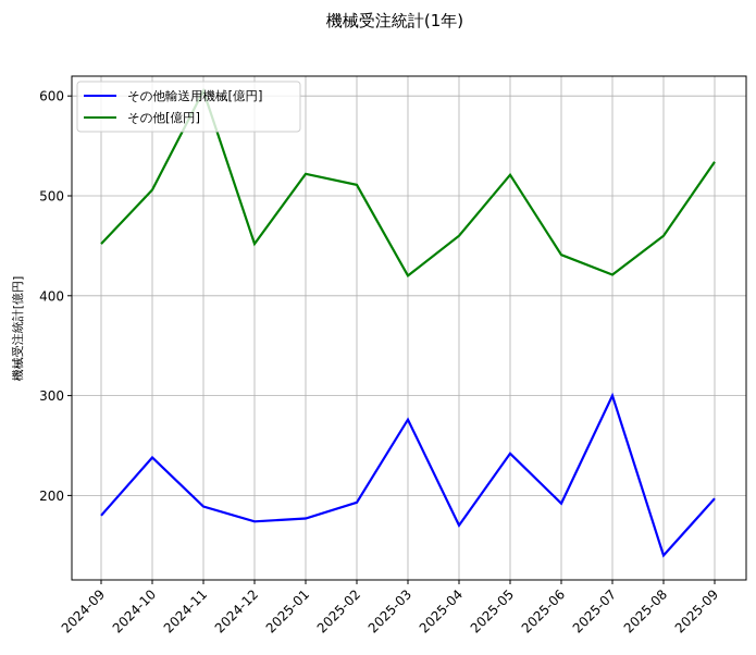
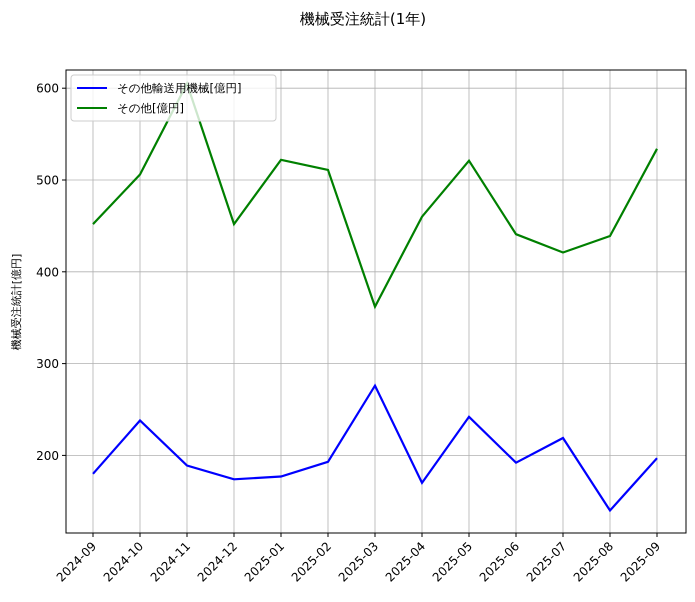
その他[億円]/2025-03: 420 -> 360
その他輸送用機械[億円]/2025-07: 300 -> 220
その他[億円]/2025-08: 460 -> 440
